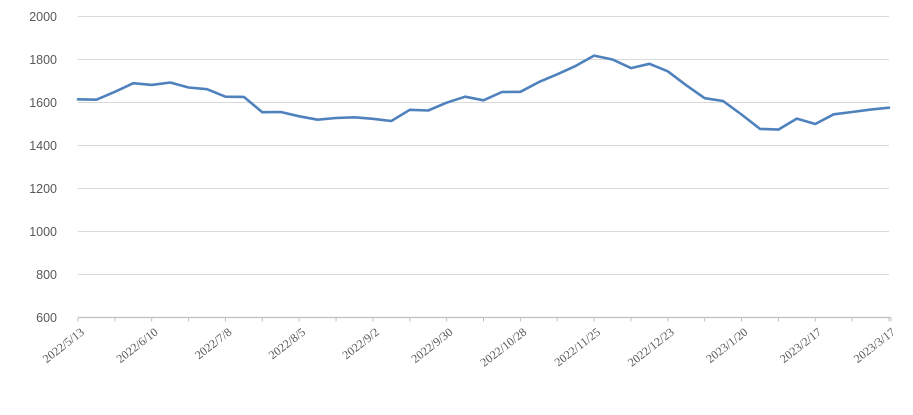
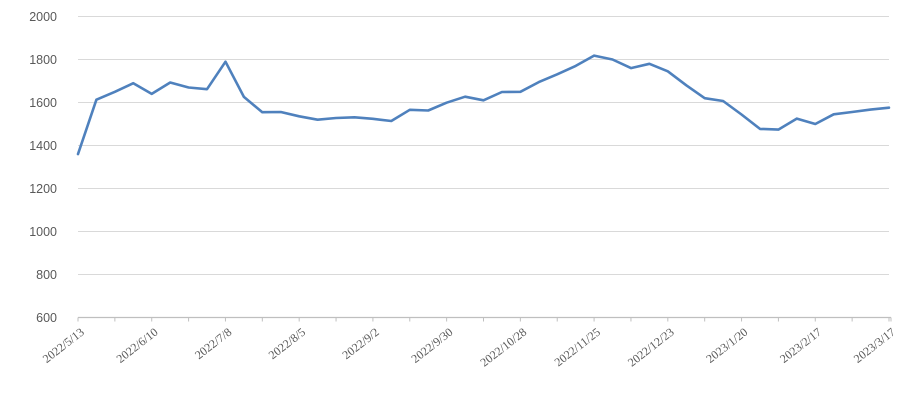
2022/5/13: 1620 -> 1360
2022/6/10: 1680 -> 1640
2022/7/8: 1630 -> 1790
